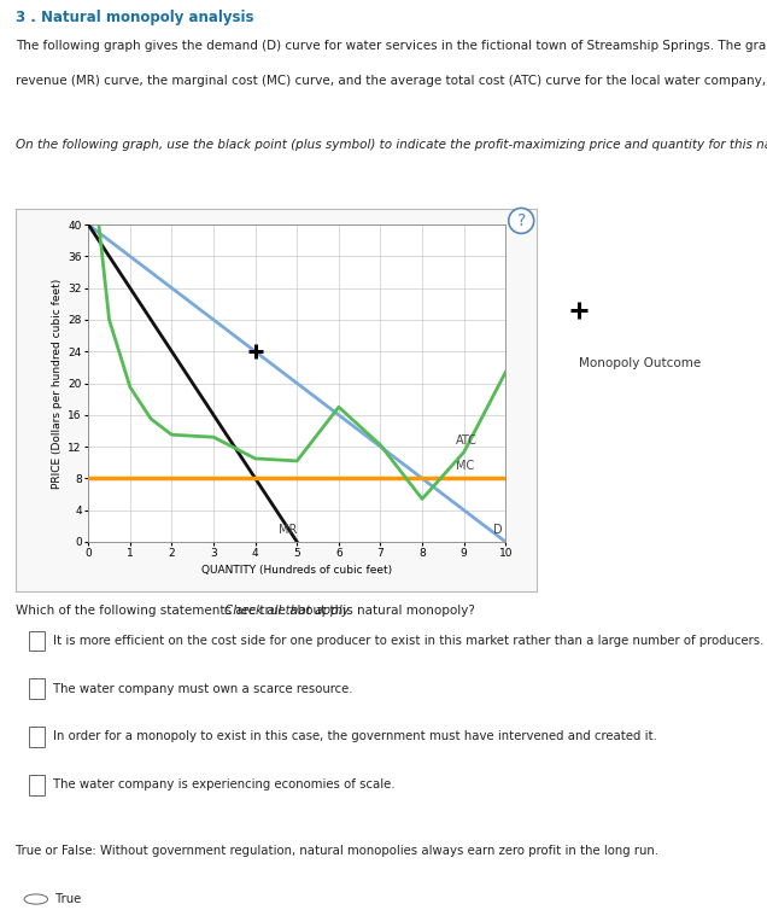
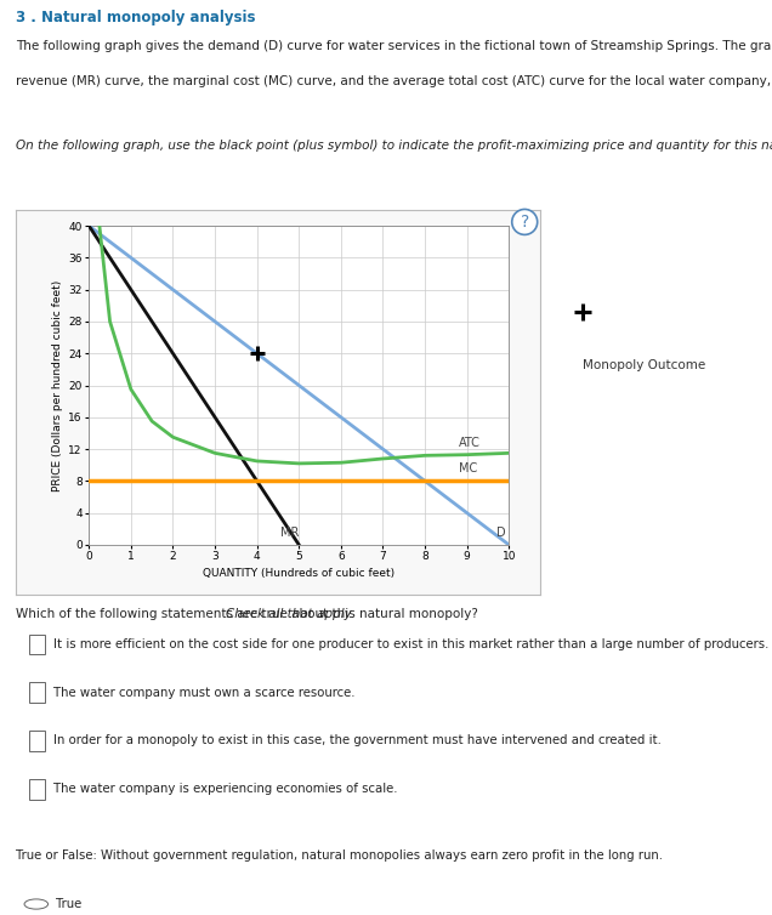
3: 13.2 -> 11.5
6: 17.0 -> 10.3
7: 12.2 -> 10.8
8: 5.4 -> 11.2
10: 21.4 -> 11.5
